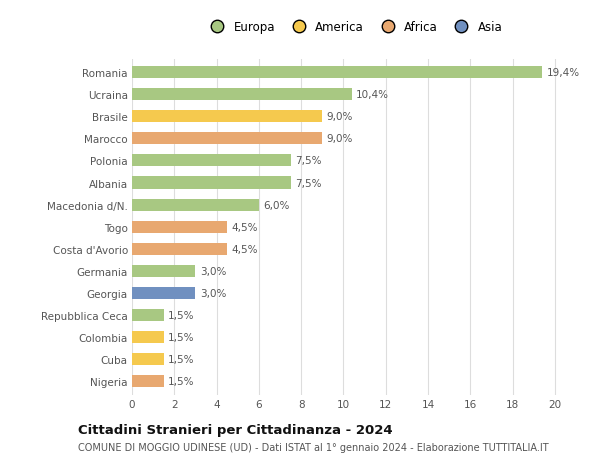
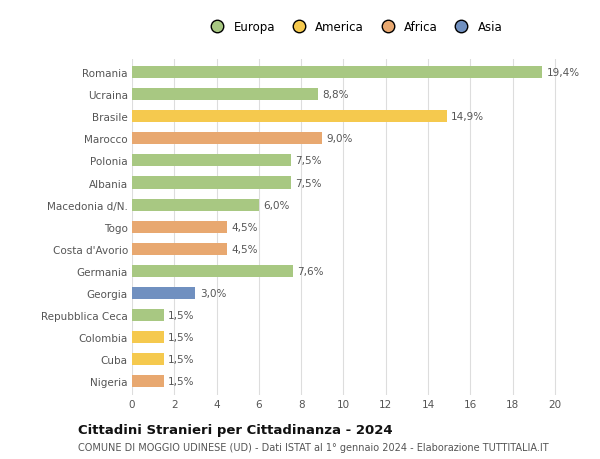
Ucraina: 10,4% -> 8,8%
Brasile: 9,0% -> 14,9%
Germania: 3,0% -> 7,6%
